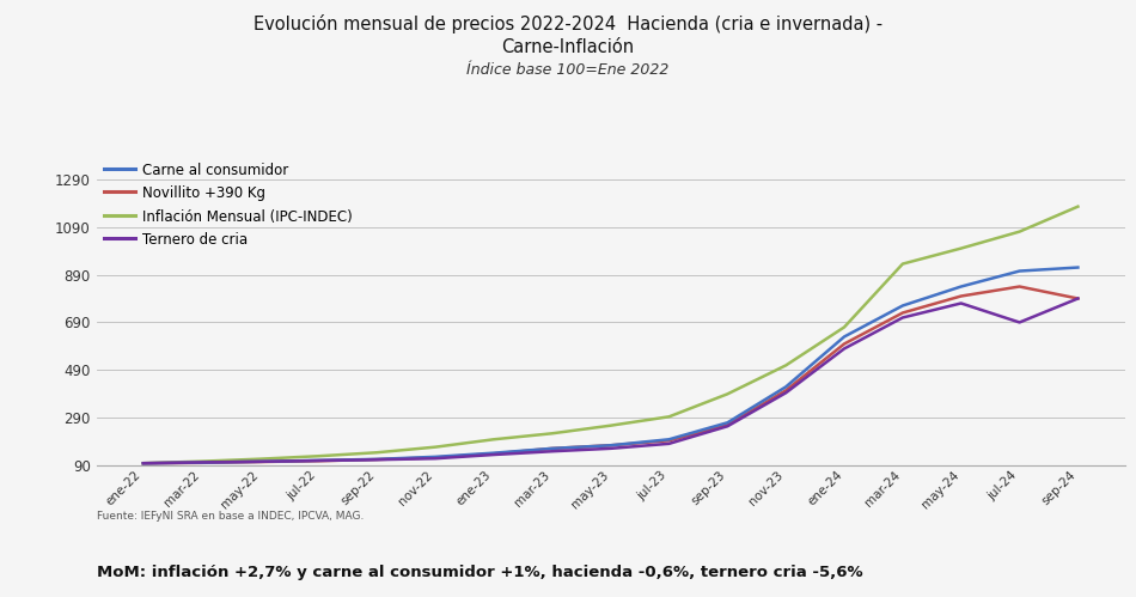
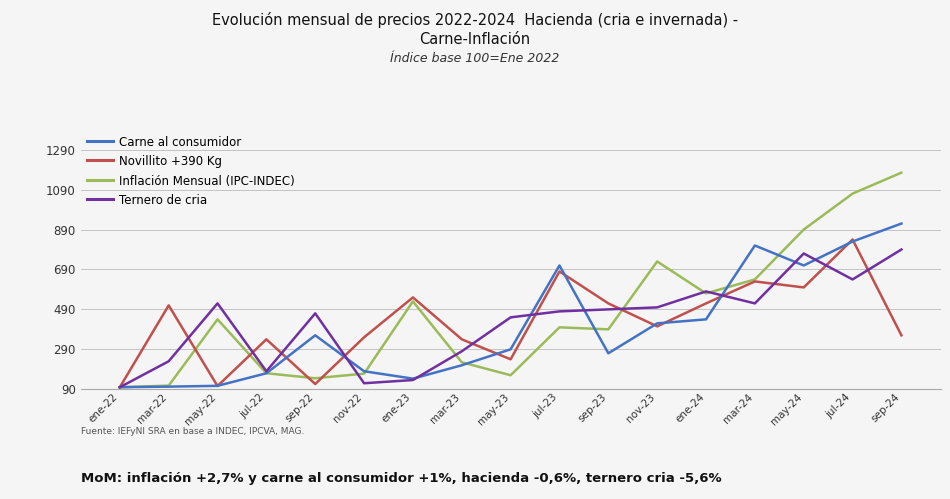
Novillito +390 Kg/mar-22: 100 -> 510
Ternero de cria/mar-22: 100 -> 230
Inflación Mensual (IPC-INDEC)/may-22: 120 -> 440
Ternero de cria/may-22: 110 -> 520
Carne al consumidor/jul-22: 110 -> 170
Novillito +390 Kg/jul-22: 110 -> 340
Inflación Mensual (IPC-INDEC)/jul-22: 130 -> 170
Ternero de cria/jul-22: 110 -> 180
Carne al consumidor/sep-22: 120 -> 360
Ternero de cria/sep-22: 120 -> 470
Carne al consumidor/nov-22: 130 -> 180
Novillito +390 Kg/nov-22: 120 -> 350
Novillito +390 Kg/ene-23: 140 -> 550
Inflación Mensual (IPC-INDEC)/ene-23: 200 -> 530
Carne al consumidor/mar-23: 160 -> 210
Novillito +390 Kg/mar-23: 160 -> 340
Ternero de cria/mar-23: 150 -> 280
Carne al consumidor/may-23: 180 -> 290
Novillito +390 Kg/may-23: 180 -> 240
Inflación Mensual (IPC-INDEC)/may-23: 260 -> 160
Ternero de cria/may-23: 160 -> 450
Carne al consumidor/jul-23: 200 -> 710
Novillito +390 Kg/jul-23: 200 -> 680
Inflación Mensual (IPC-INDEC)/jul-23: 300 -> 400
Ternero de cria/jul-23: 180 -> 480
Novillito +390 Kg/sep-23: 260 -> 520
Ternero de cria/sep-23: 260 -> 490
Inflación Mensual (IPC-INDEC)/nov-23: 510 -> 730
Ternero de cria/nov-23: 400 -> 500
Carne al consumidor/ene-24: 630 -> 440
Novillito +390 Kg/ene-24: 600 -> 520
Inflación Mensual (IPC-INDEC)/ene-24: 670 -> 570
Carne al consumidor/mar-24: 760 -> 810
Novillito +390 Kg/mar-24: 730 -> 630
Inflación Mensual (IPC-INDEC)/mar-24: 940 -> 640
Ternero de cria/mar-24: 710 -> 520
Carne al consumidor/may-24: 840 -> 710
Novillito +390 Kg/may-24: 800 -> 600
Inflación Mensual (IPC-INDEC)/may-24: 1000 -> 890
Carne al consumidor/jul-24: 900 -> 830
Ternero de cria/jul-24: 690 -> 640
Novillito +390 Kg/sep-24: 790 -> 360
